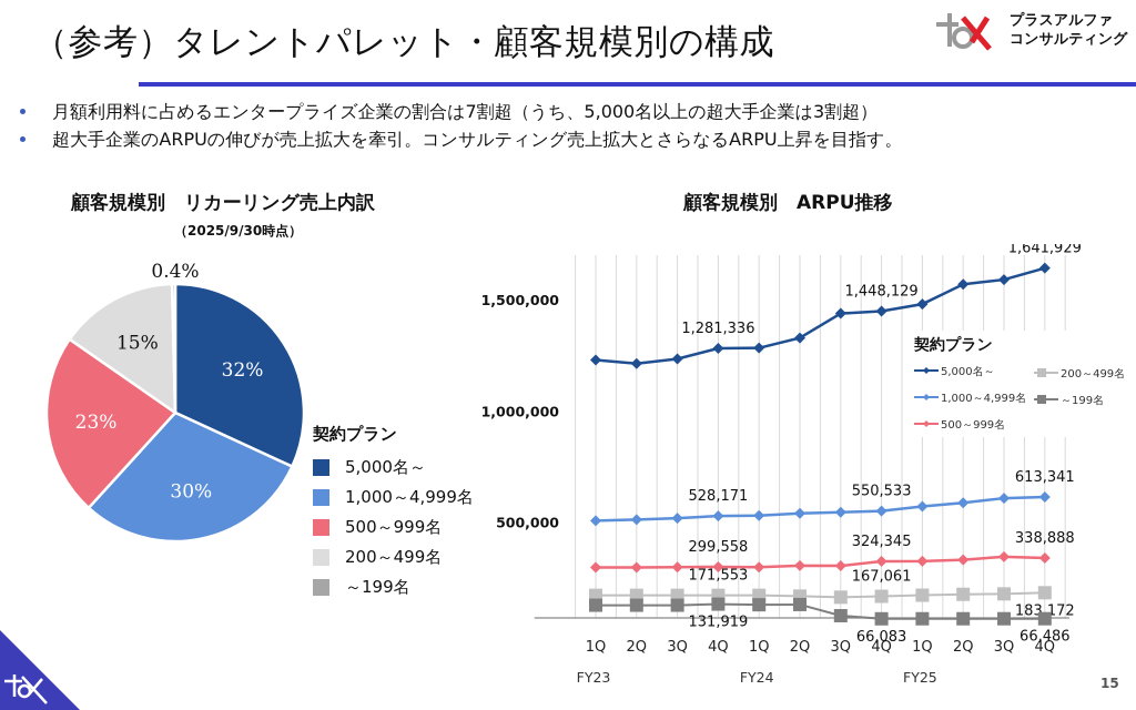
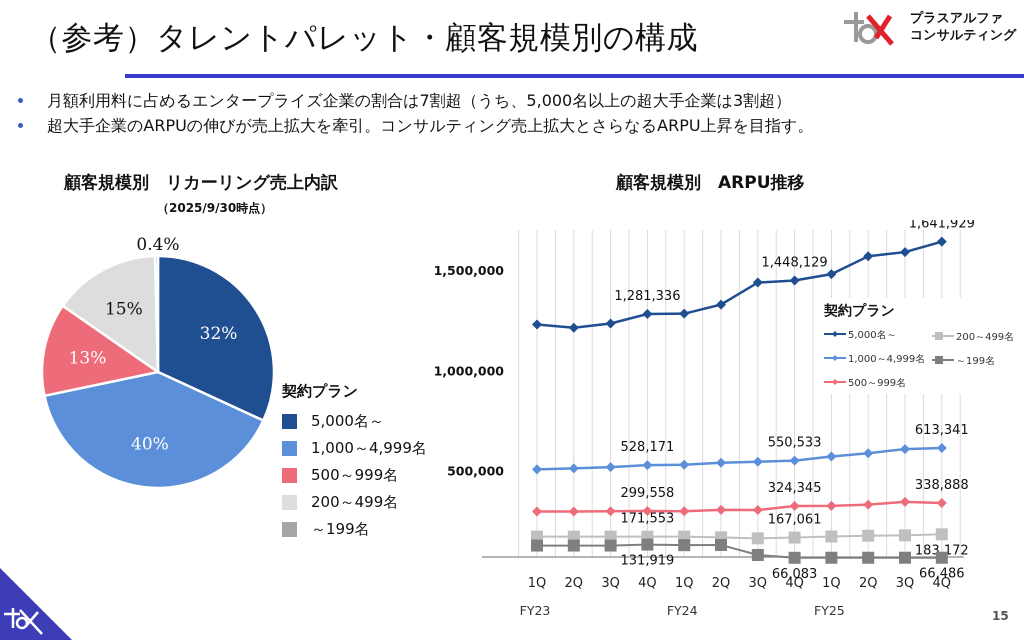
顧客規模別 リカーリング売上内訳/1,000～4,999名: 30% -> 40%
顧客規模別 リカーリング売上内訳/500～999名: 23% -> 13%
